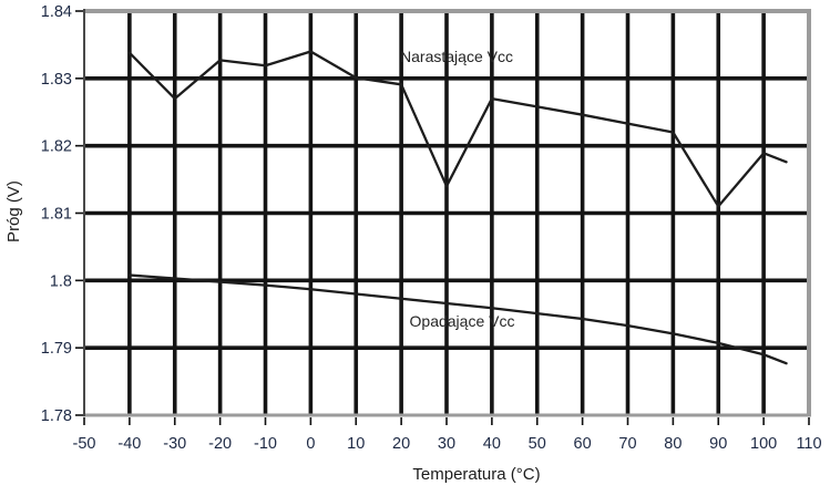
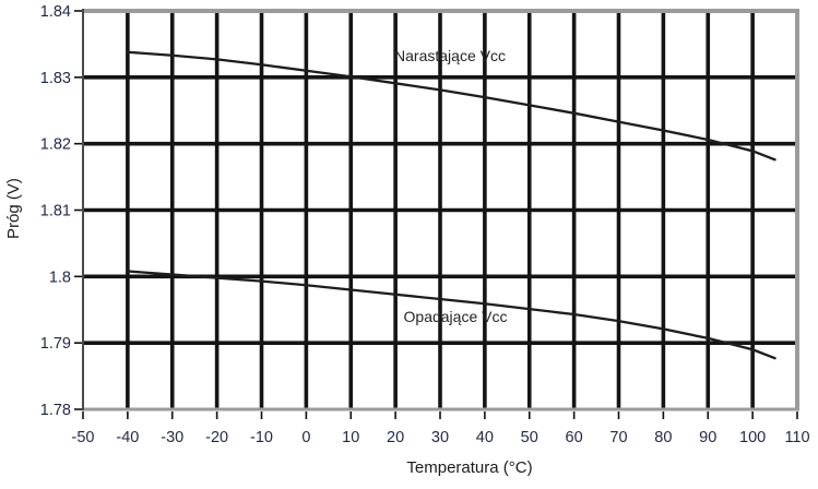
Narastające Vcc/-30: 1.827 -> 1.833
Narastające Vcc/0: 1.834 -> 1.831
Narastające Vcc/30: 1.814 -> 1.828
Narastające Vcc/90: 1.811 -> 1.821
